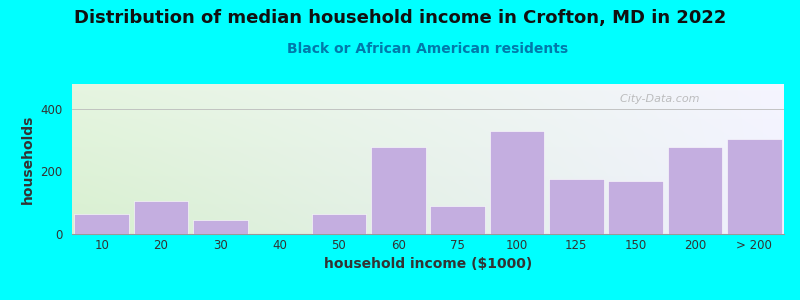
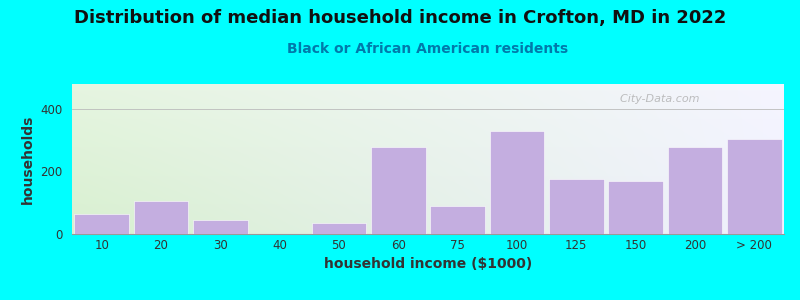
50: 65 -> 35
